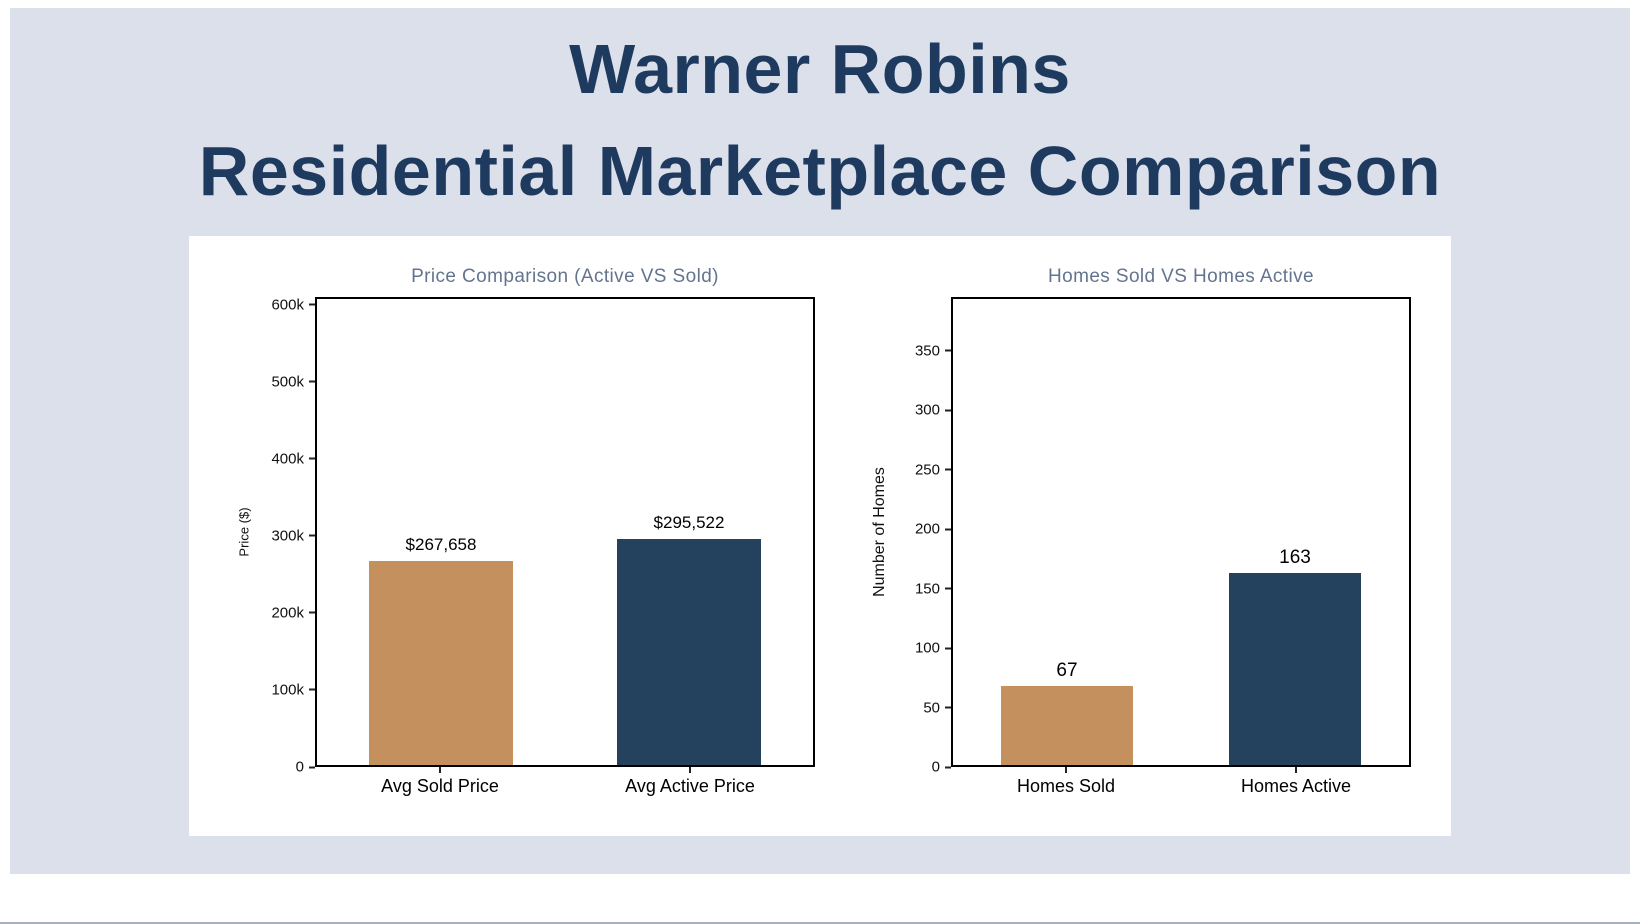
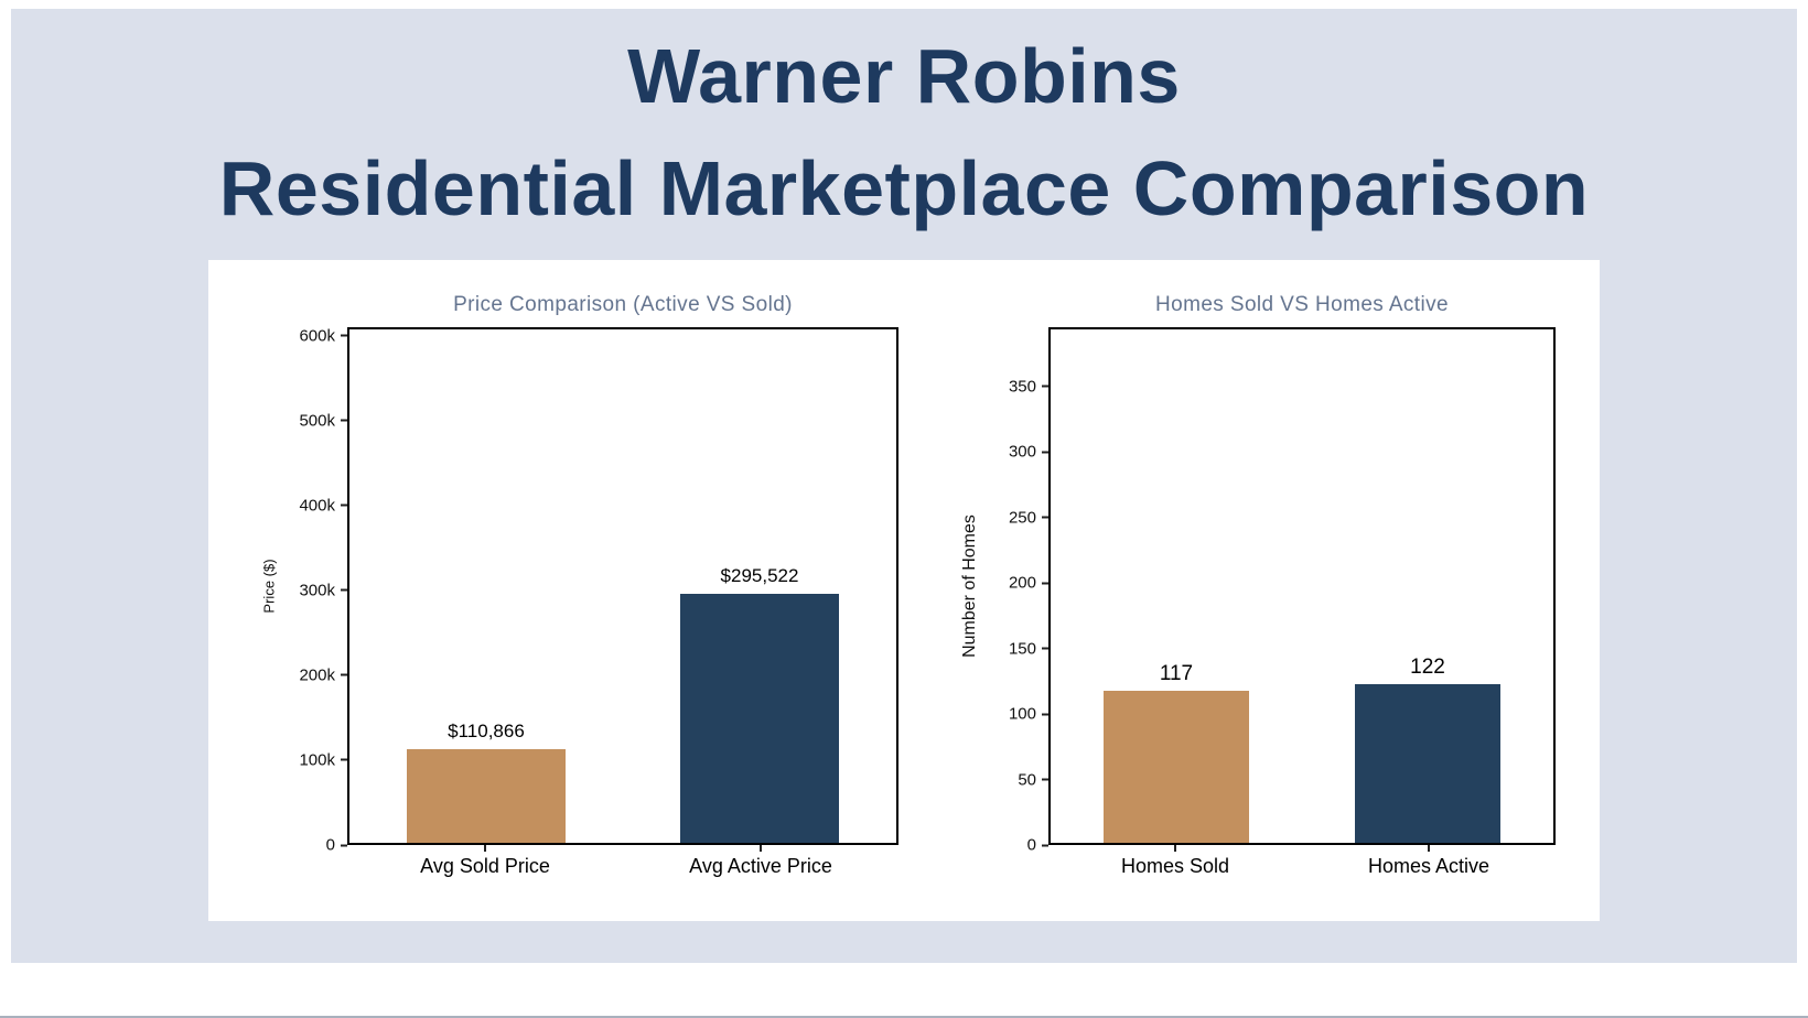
Price Comparison (Active VS Sold)/Avg Sold Price: $267,658 -> $110,866
Homes Sold VS Homes Active/Homes Sold: 67 -> 117
Homes Sold VS Homes Active/Homes Active: 163 -> 122
